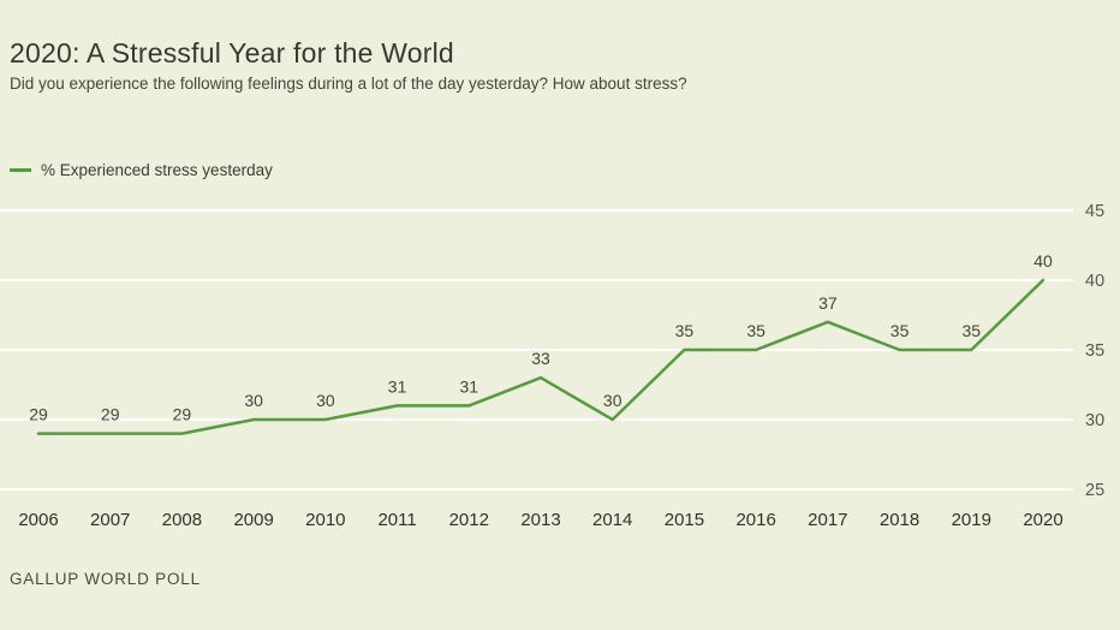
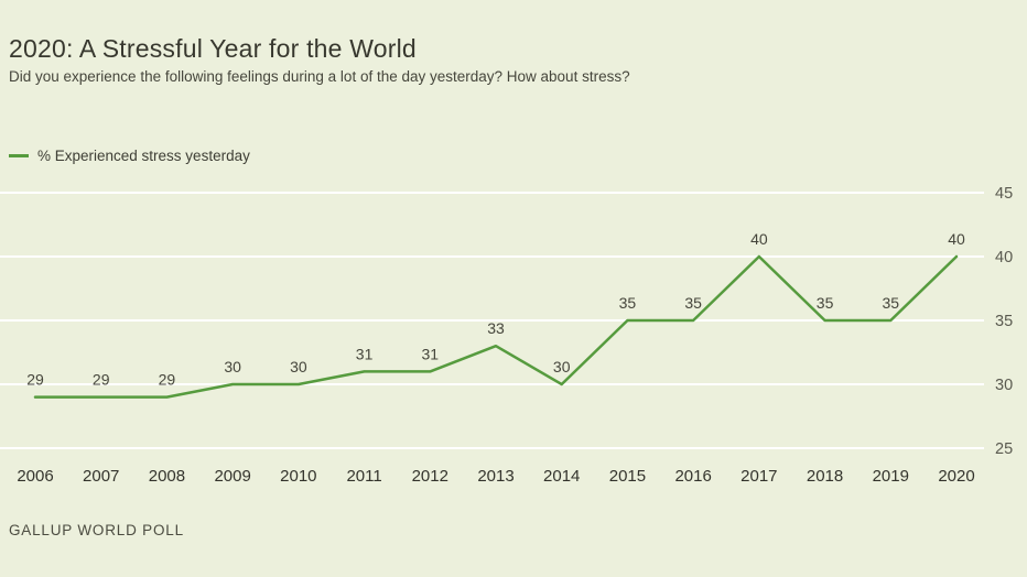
2017: 37 -> 40
